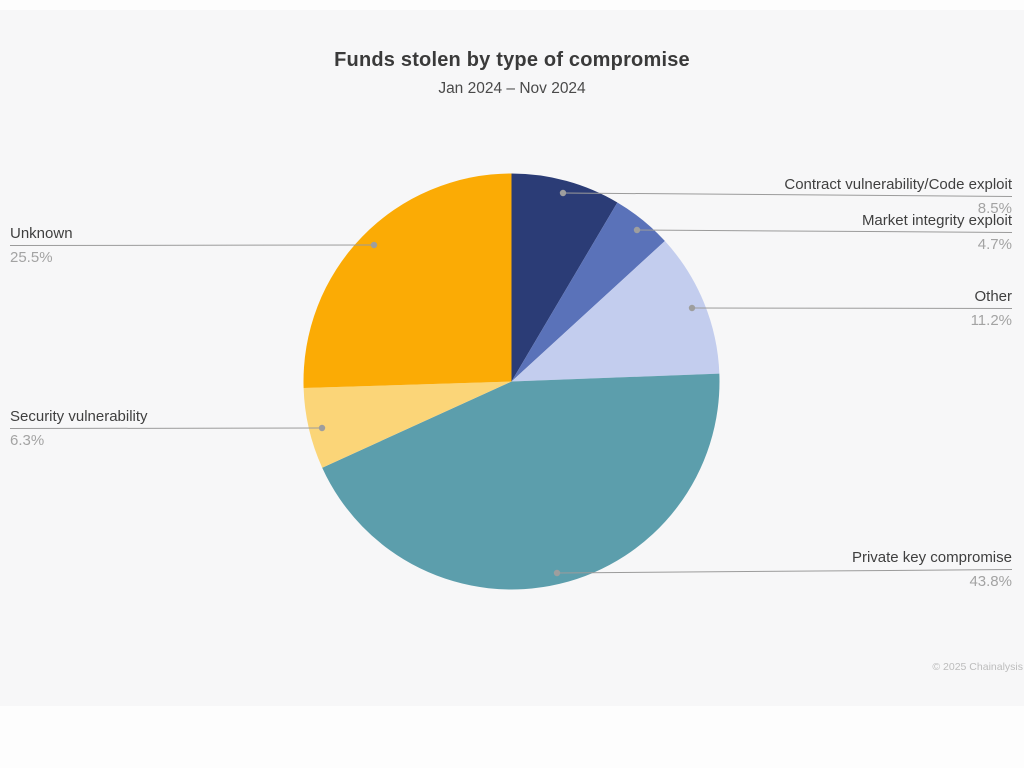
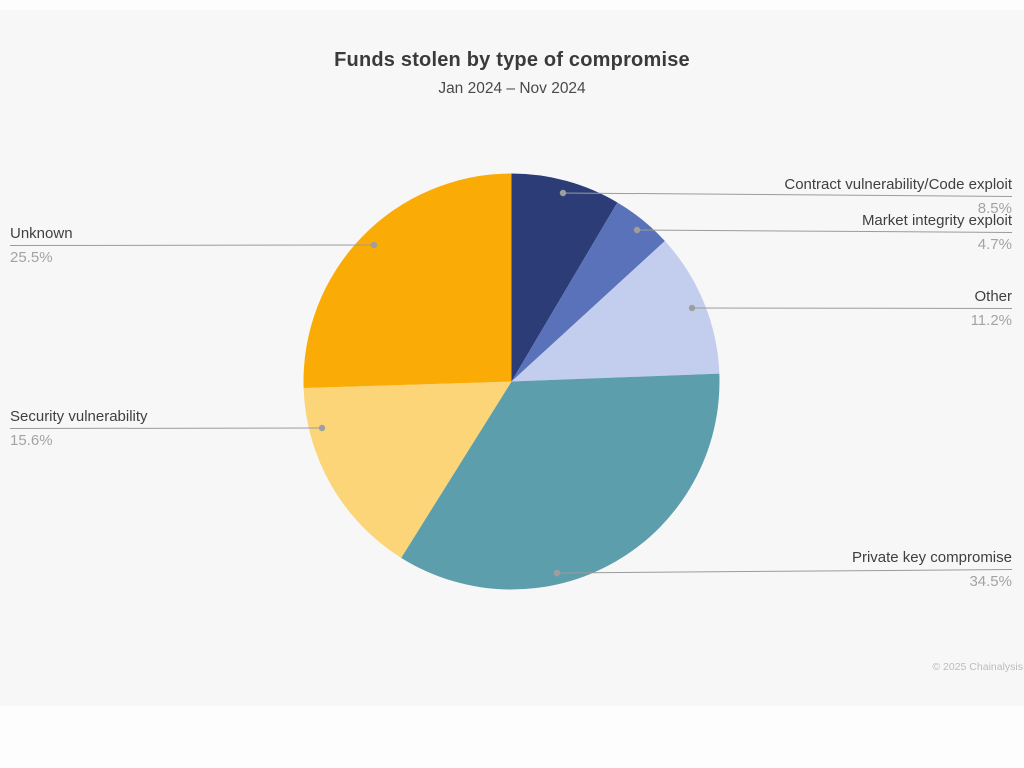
Private key compromise: 43.8% -> 34.5%
Security vulnerability: 6.3% -> 15.6%
